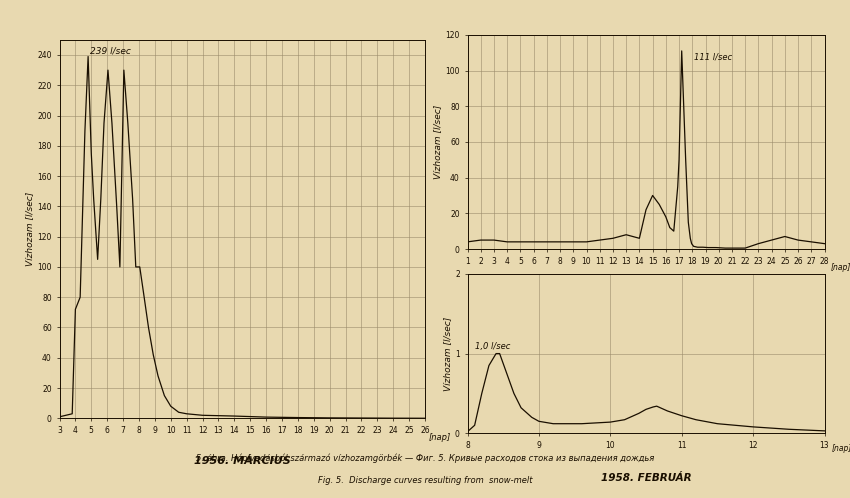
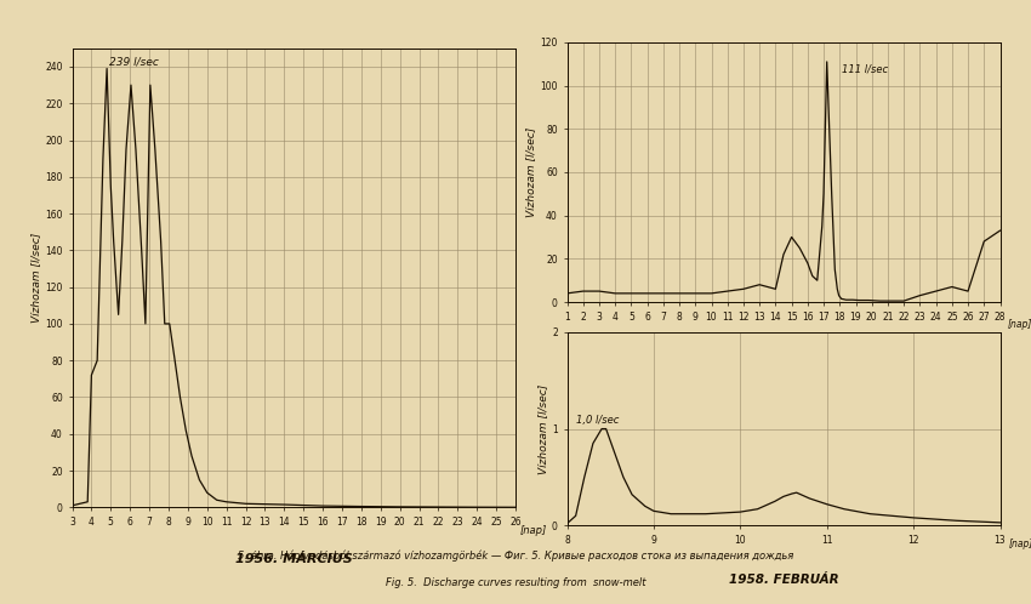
27: 4 -> 28
28: 3 -> 33
